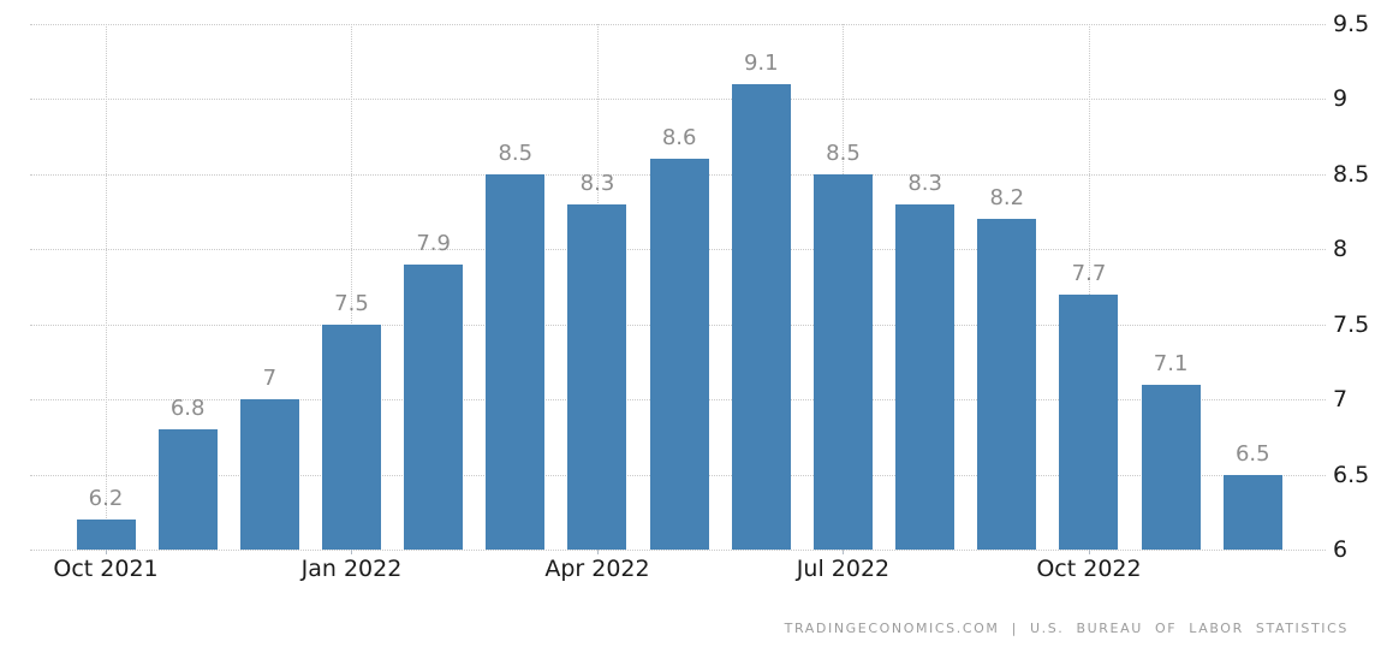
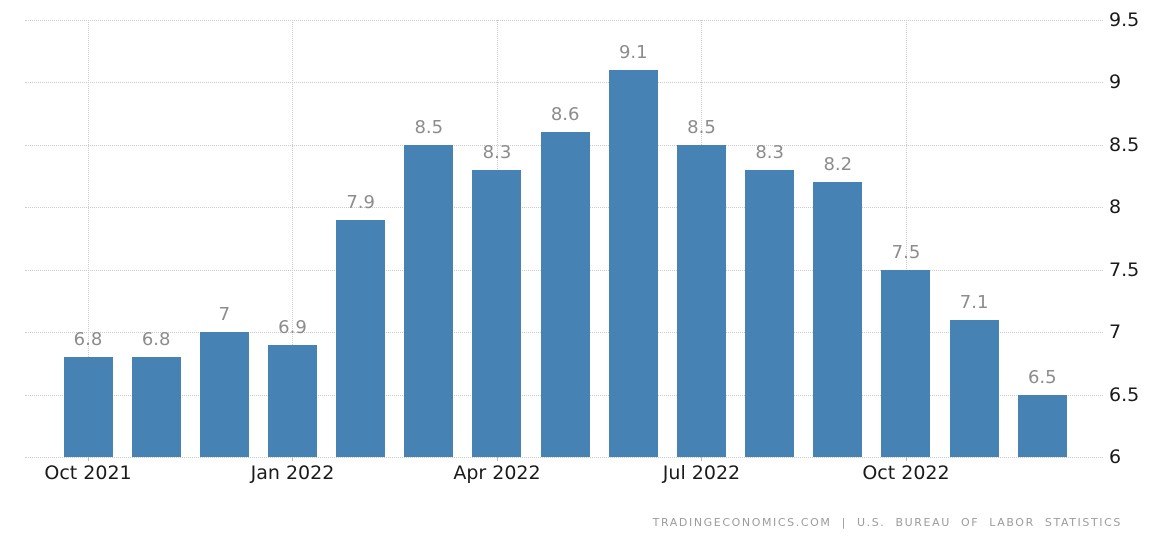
Oct 2021: 6.2 -> 6.8
Jan 2022: 7.5 -> 6.9
Oct 2022: 7.7 -> 7.5
